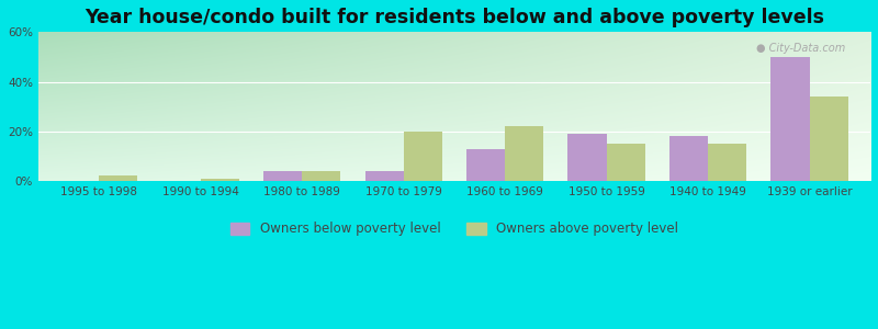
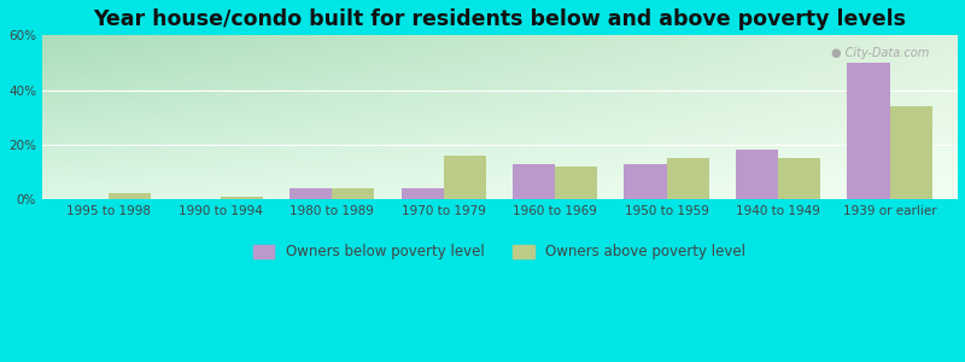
Owners above poverty level/1970 to 1979: 20% -> 16%
Owners above poverty level/1960 to 1969: 22% -> 12%
Owners below poverty level/1950 to 1959: 19% -> 13%
